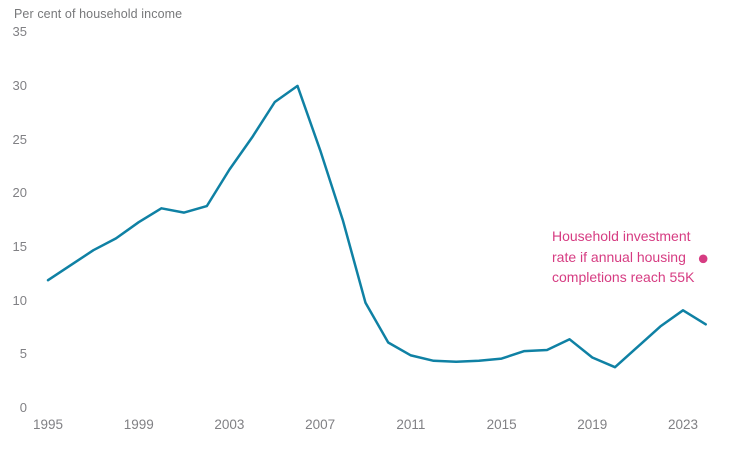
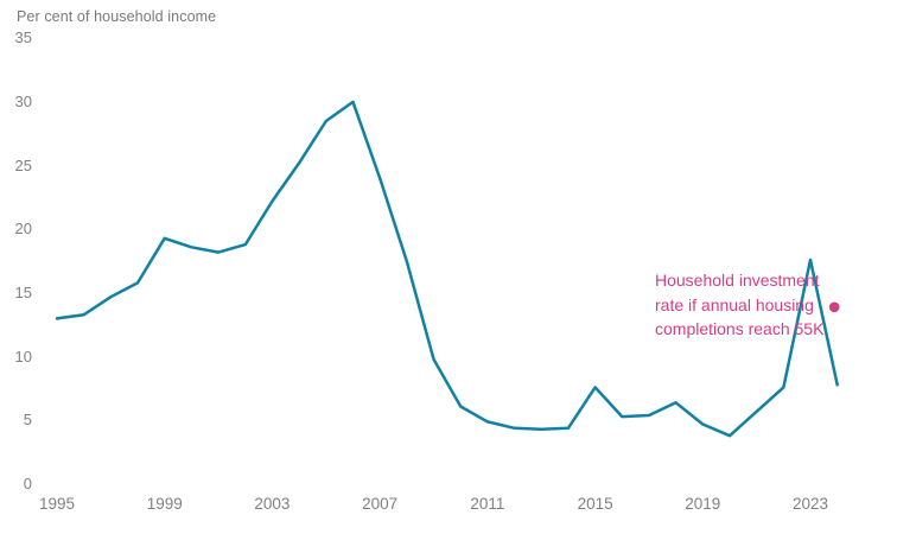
1995: 11.9 -> 13.0
1999: 17.3 -> 19.3
2015: 4.6 -> 7.6
2023: 9.1 -> 17.6
